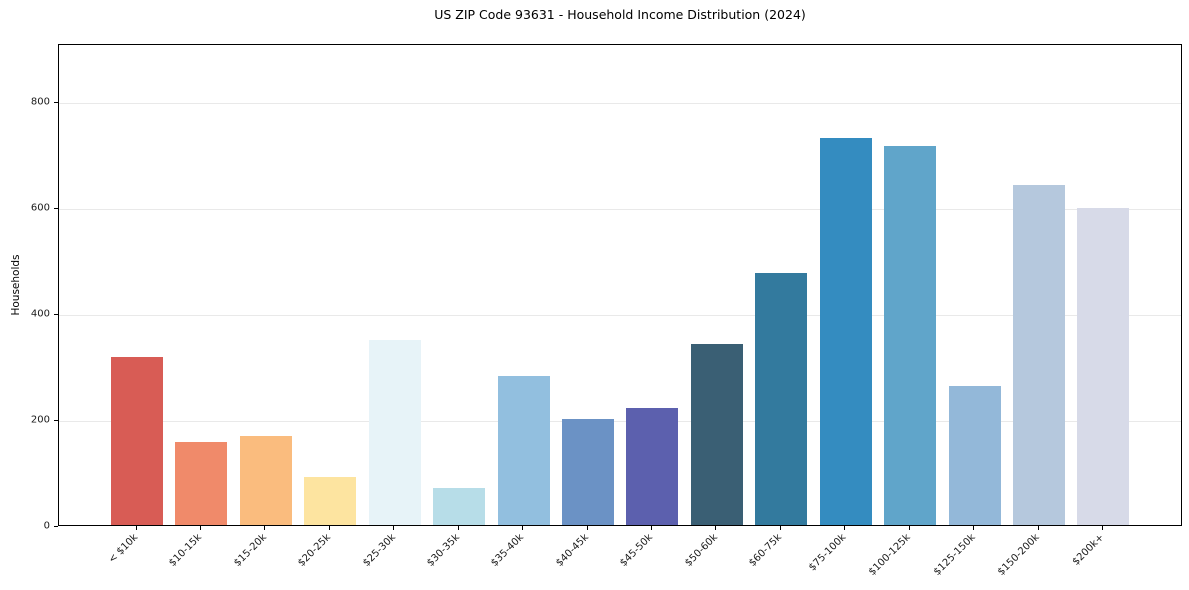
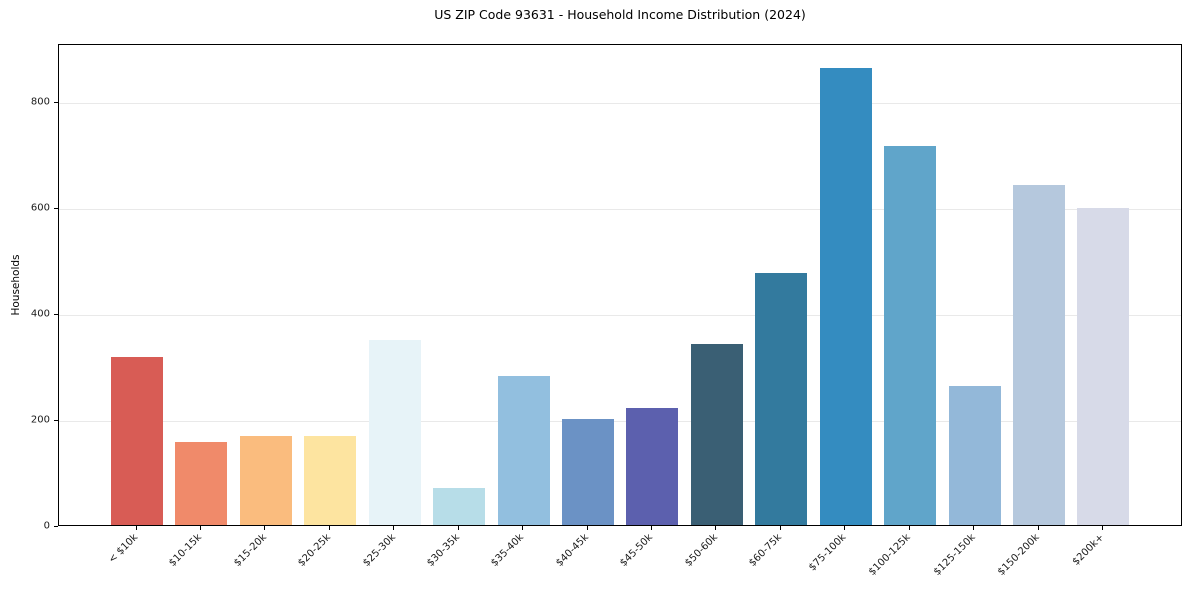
$20-25k: 90 -> 170
$75-100k: 730 -> 860
